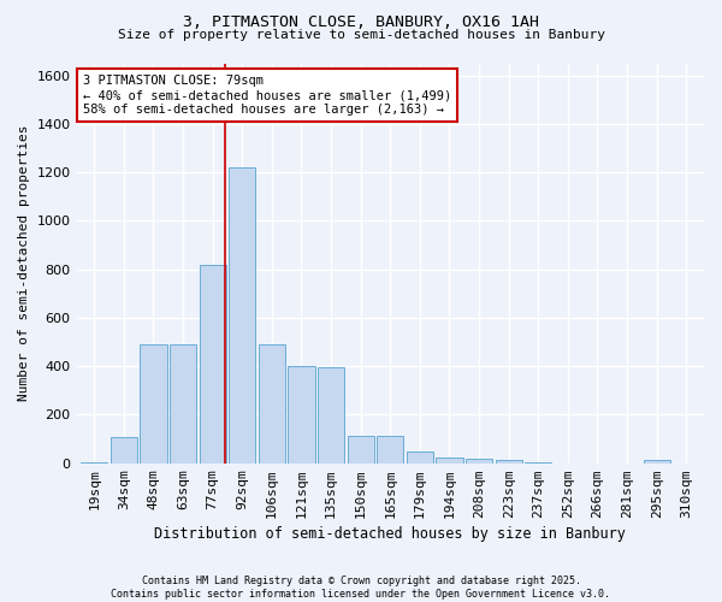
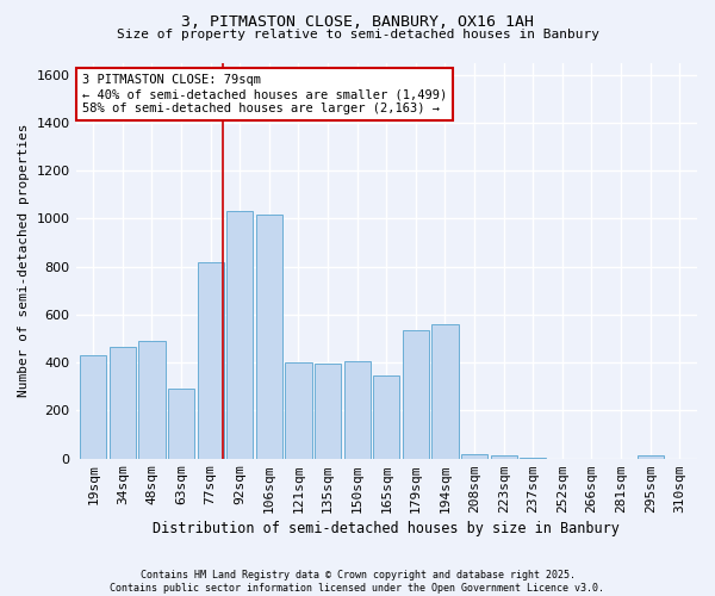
19sqm: 5 -> 430
34sqm: 110 -> 465
63sqm: 490 -> 290
92sqm: 1220 -> 1030
106sqm: 490 -> 1015
150sqm: 115 -> 405
165sqm: 115 -> 345
179sqm: 50 -> 535
194sqm: 25 -> 560
